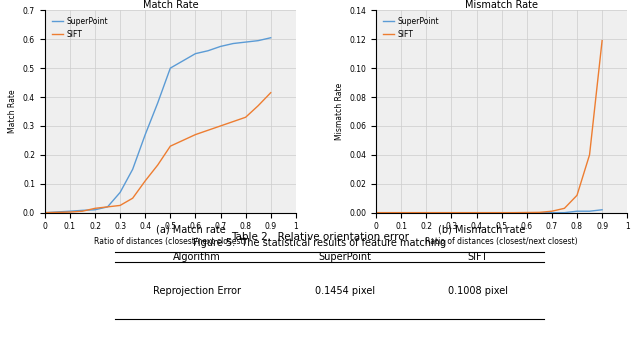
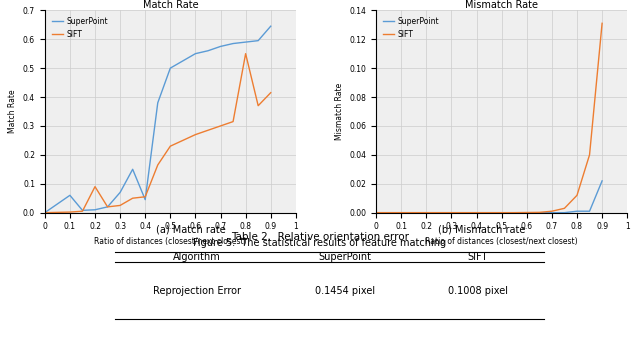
Match Rate/SuperPoint/0.1: 0.005 -> 0.060
Match Rate/SIFT/0.2: 0.015 -> 0.090
Match Rate/SuperPoint/0.4: 0.270 -> 0.045
Match Rate/SIFT/0.4: 0.110 -> 0.055
Match Rate/SIFT/0.8: 0.330 -> 0.550
Match Rate/SuperPoint/0.9: 0.605 -> 0.645
Mismatch Rate/SuperPoint/0.9: 0.002 -> 0.022
Mismatch Rate/SIFT/0.9: 0.119 -> 0.131
